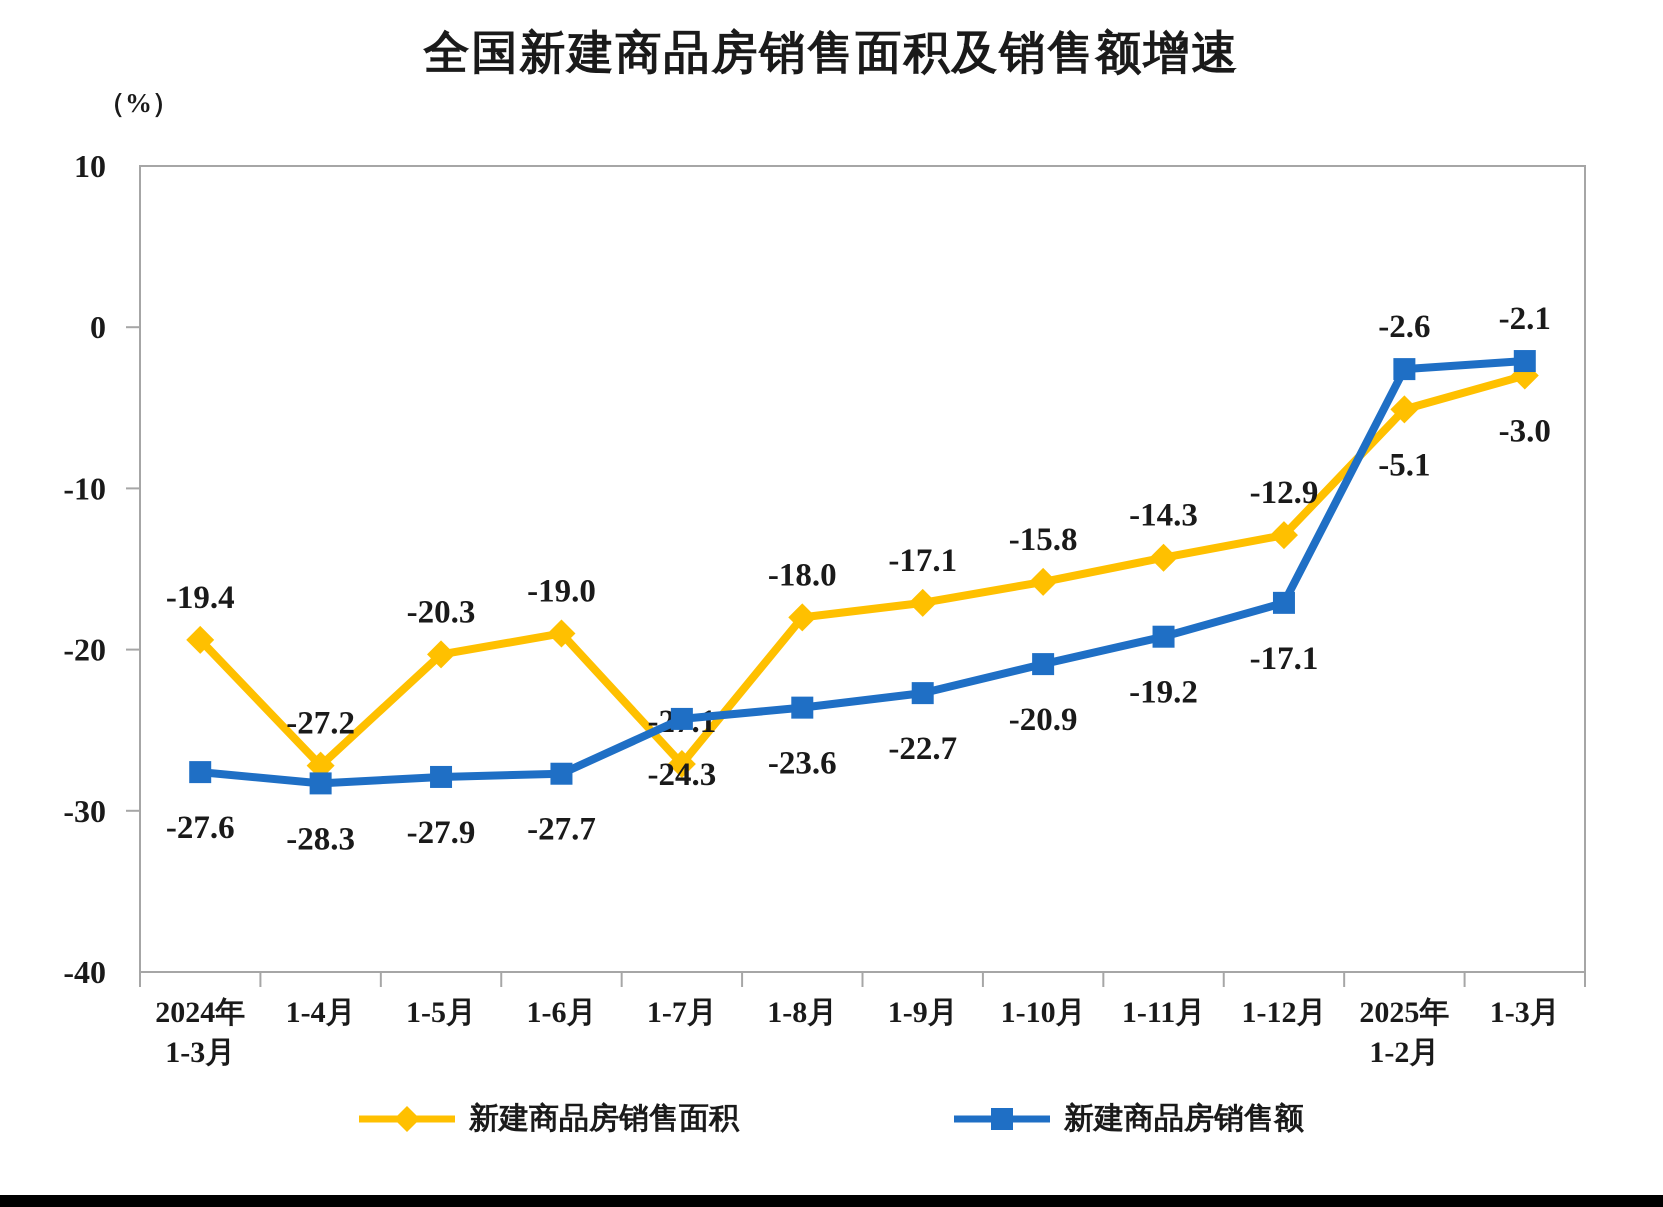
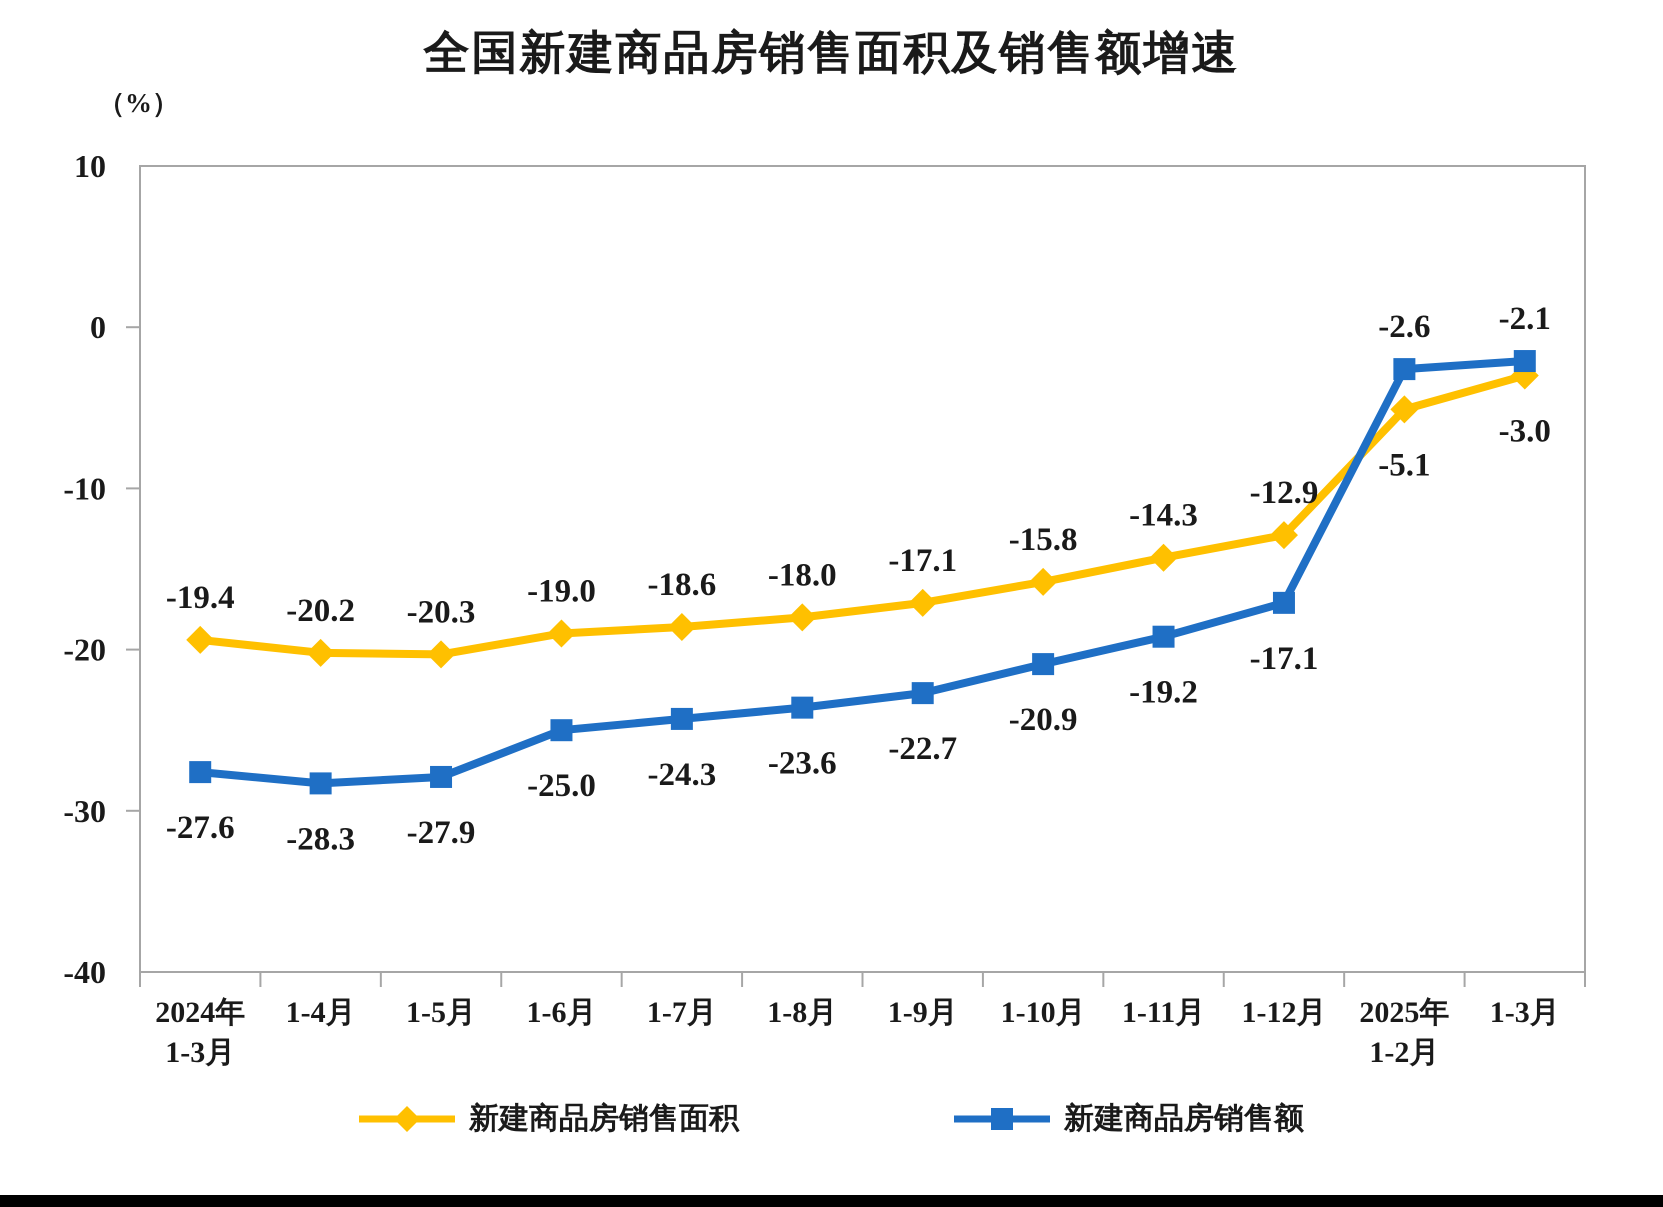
新建商品房销售面积/1-4月: -27.2 -> -20.2
新建商品房销售额/1-6月: -27.7 -> -25.0
新建商品房销售面积/1-7月: -27.1 -> -18.6
